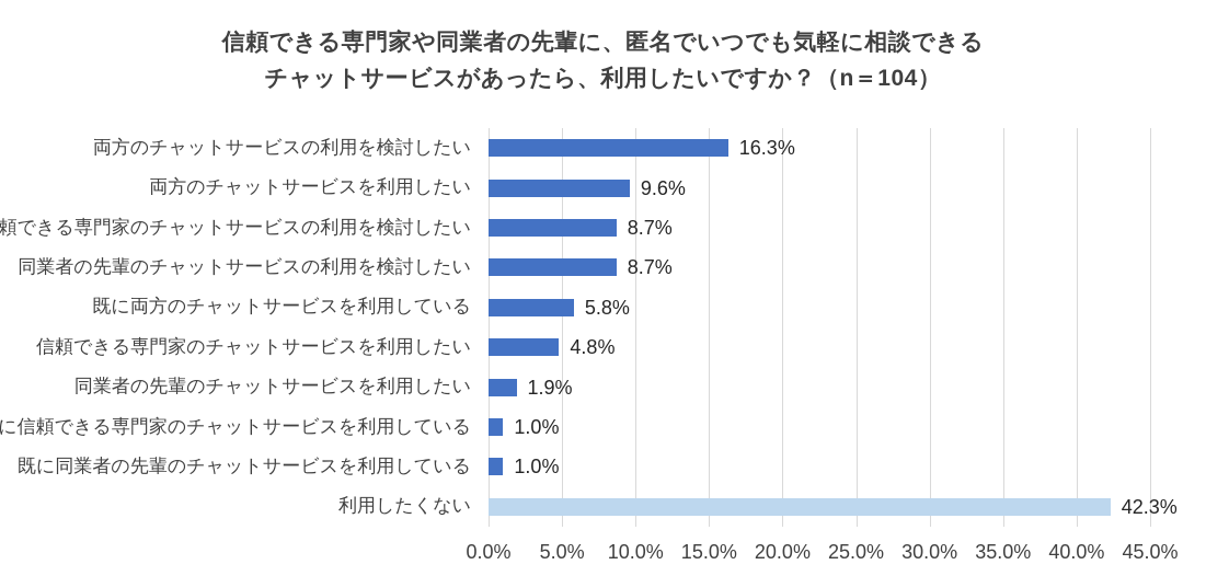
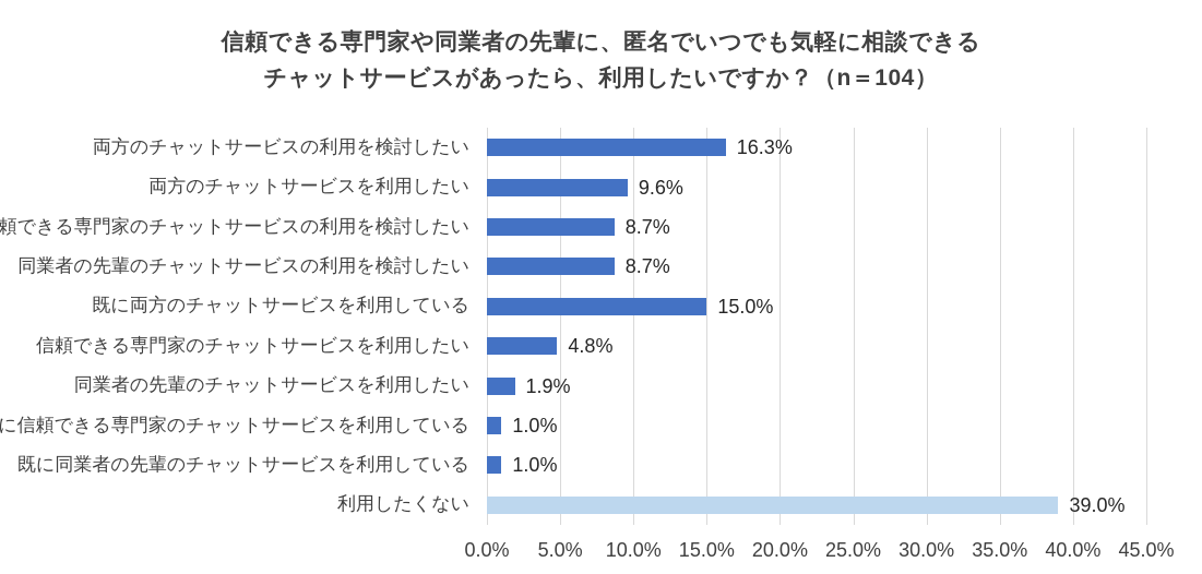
既に両方のチャットサービスを利用している: 5.8% -> 15.0%
利用したくない: 42.3% -> 39.0%
